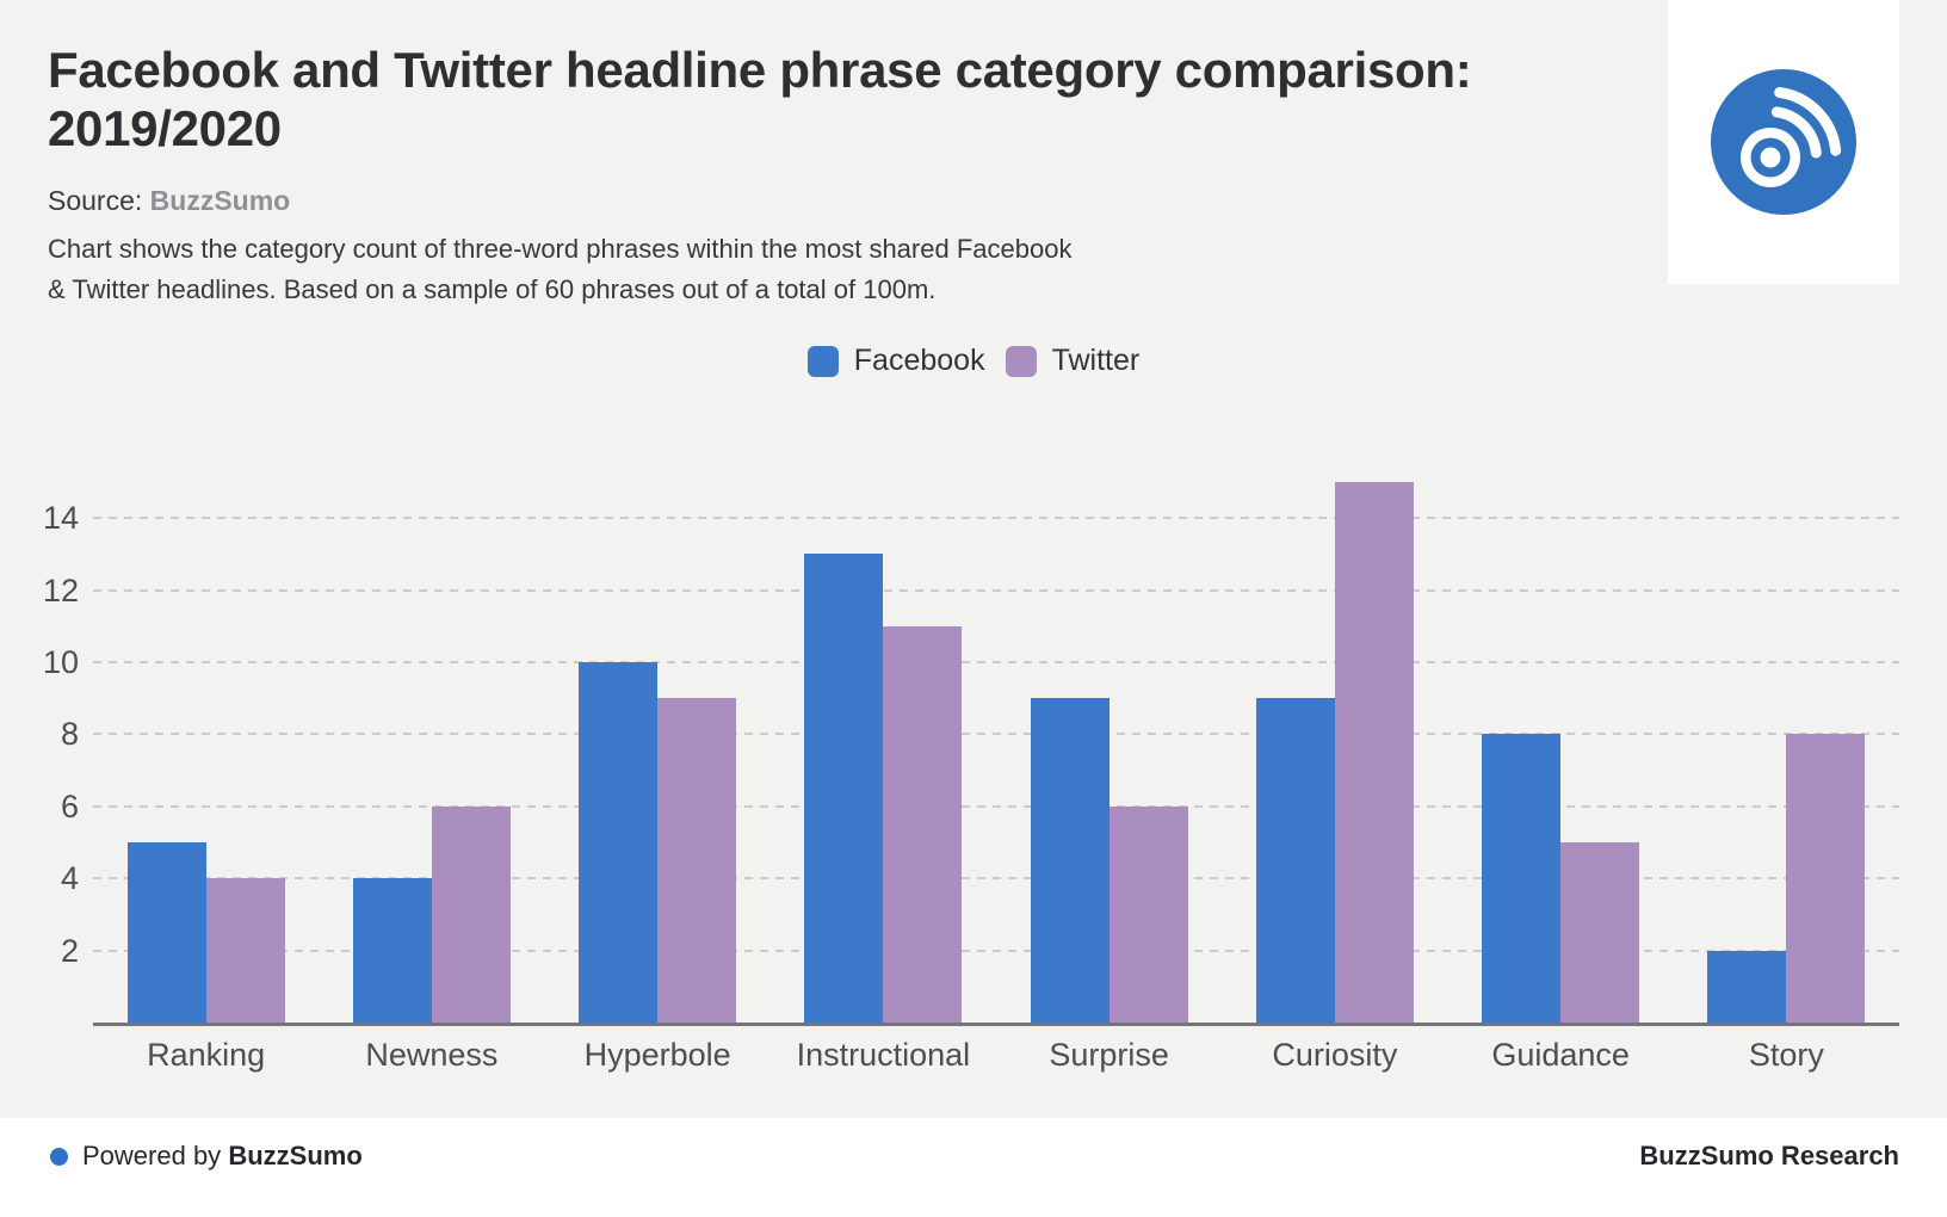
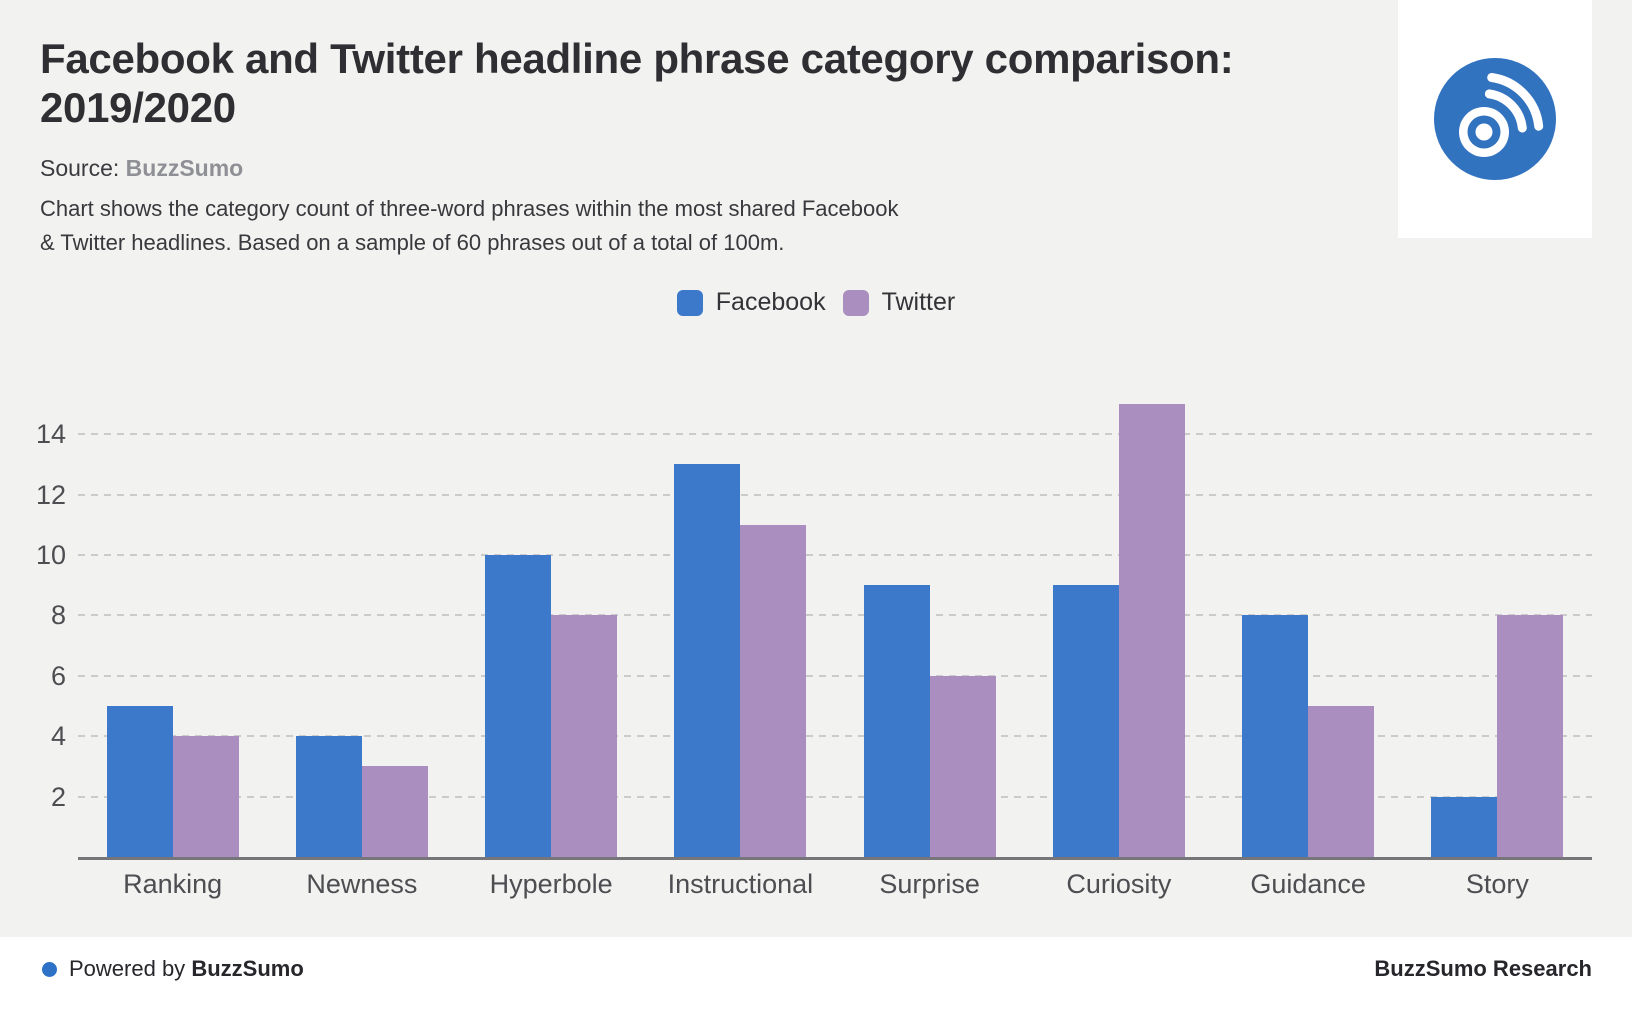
Twitter/Newness: 6 -> 3
Twitter/Hyperbole: 9 -> 8
